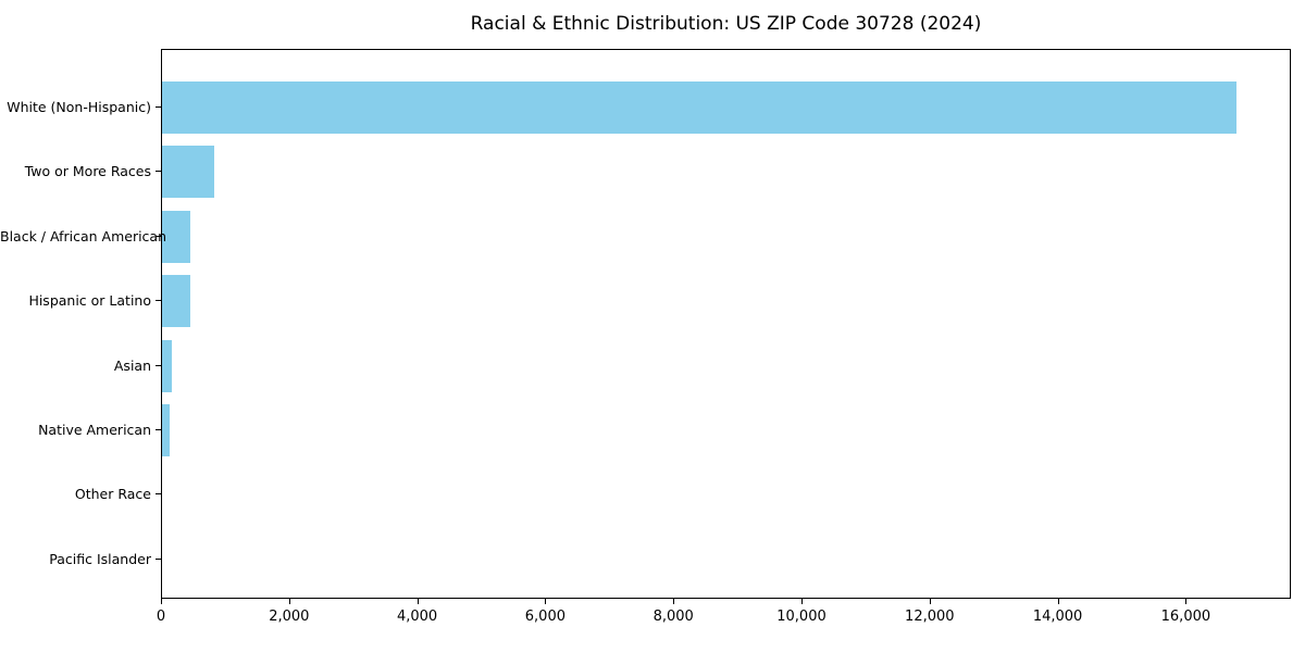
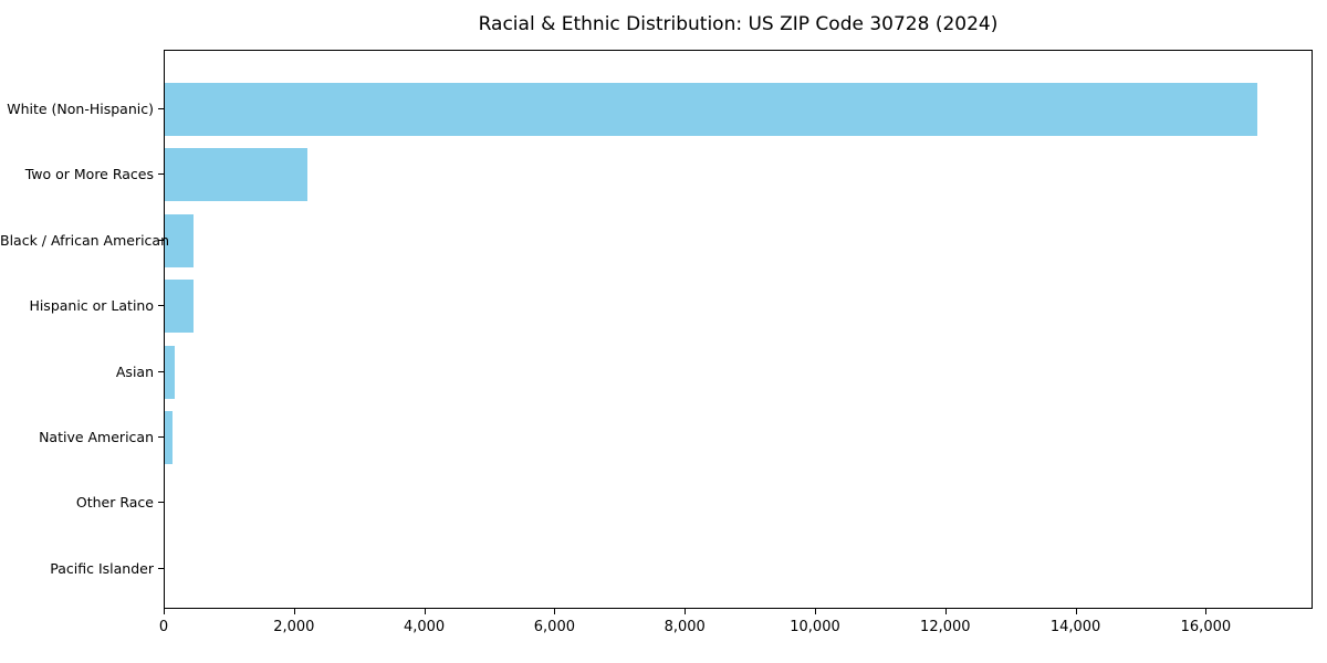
Two or More Races: 800 -> 2200
